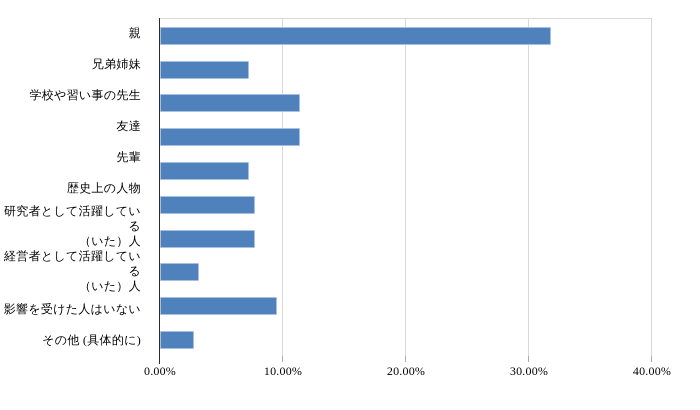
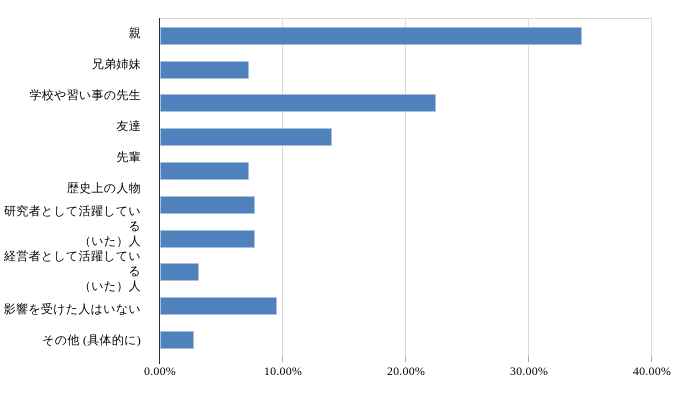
親: 31.8% -> 34.3%
学校や習い事の先生: 11.4% -> 22.4%
友達: 11.4% -> 14.0%
